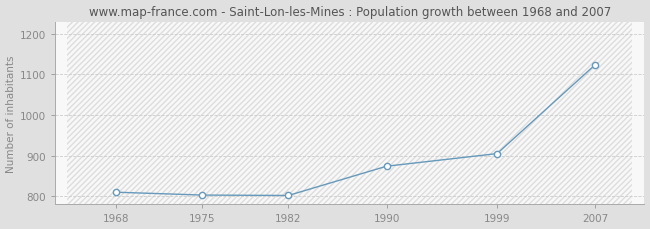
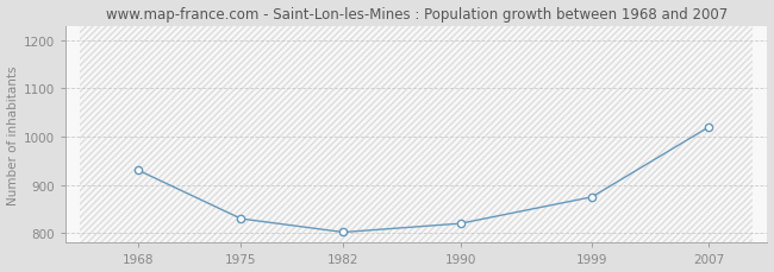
1968: 810 -> 930
1975: 803 -> 830
1990: 874 -> 820
1999: 905 -> 875
2007: 1124 -> 1020
